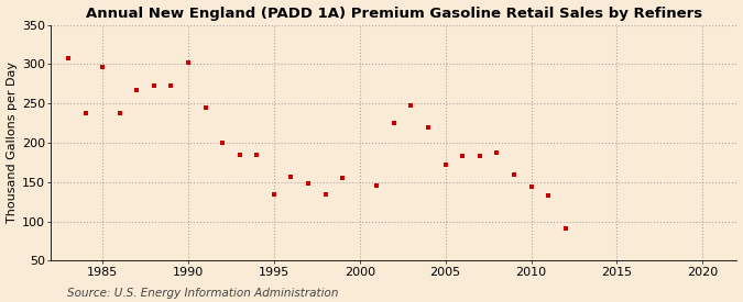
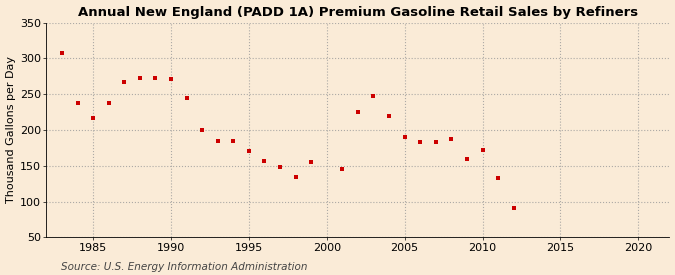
1985: 296 -> 216
1990: 302 -> 271
1995: 134 -> 171
2005: 172 -> 190
2010: 144 -> 172
